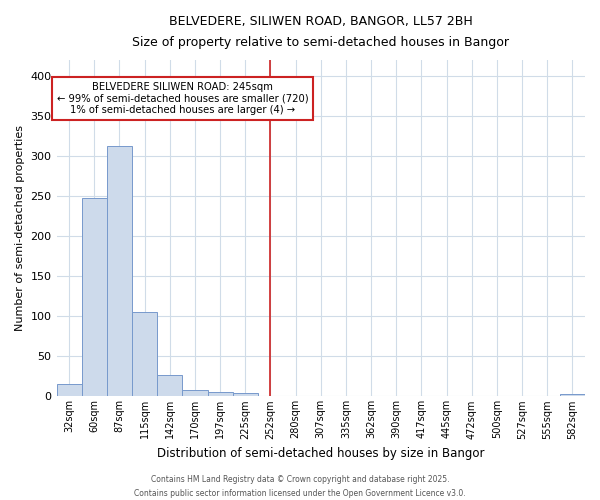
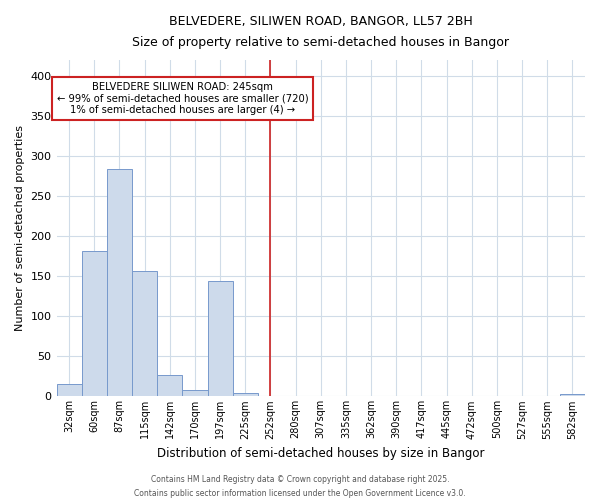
60sqm: 248 -> 182
87sqm: 313 -> 284
115sqm: 105 -> 156
197sqm: 6 -> 144
